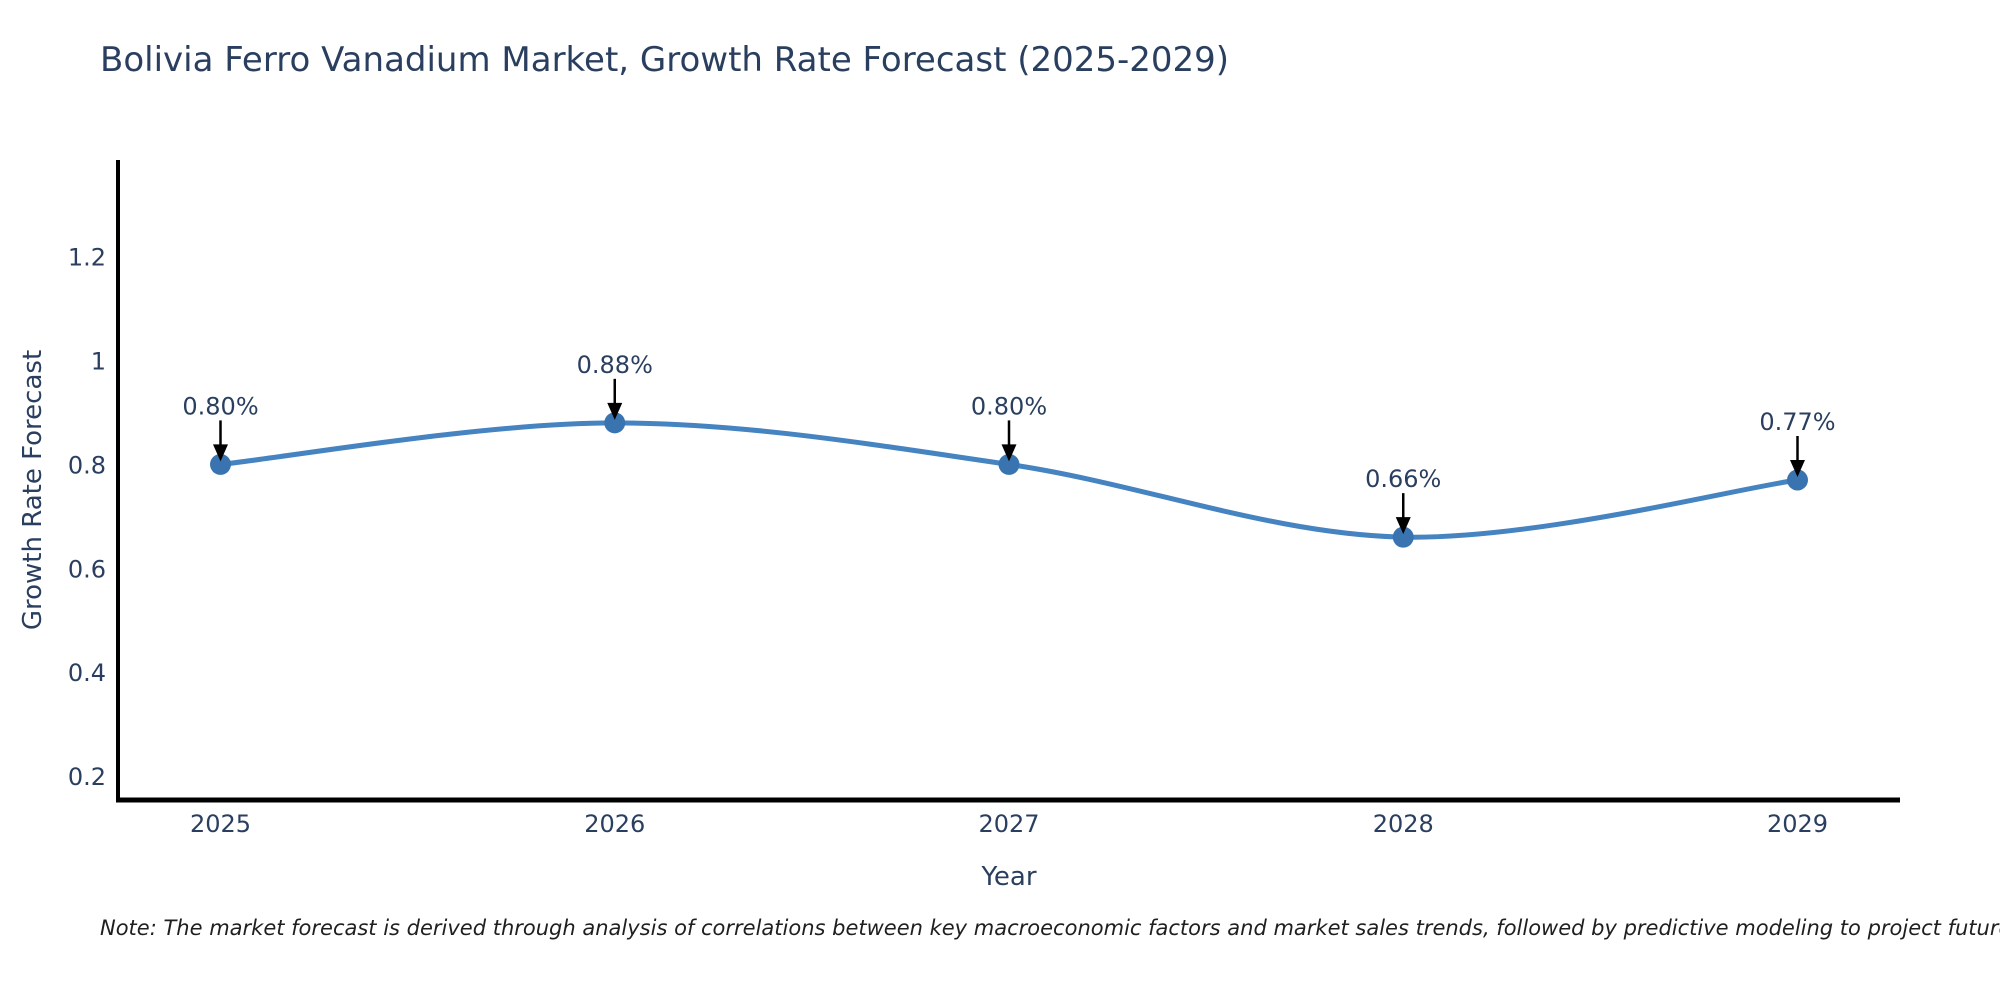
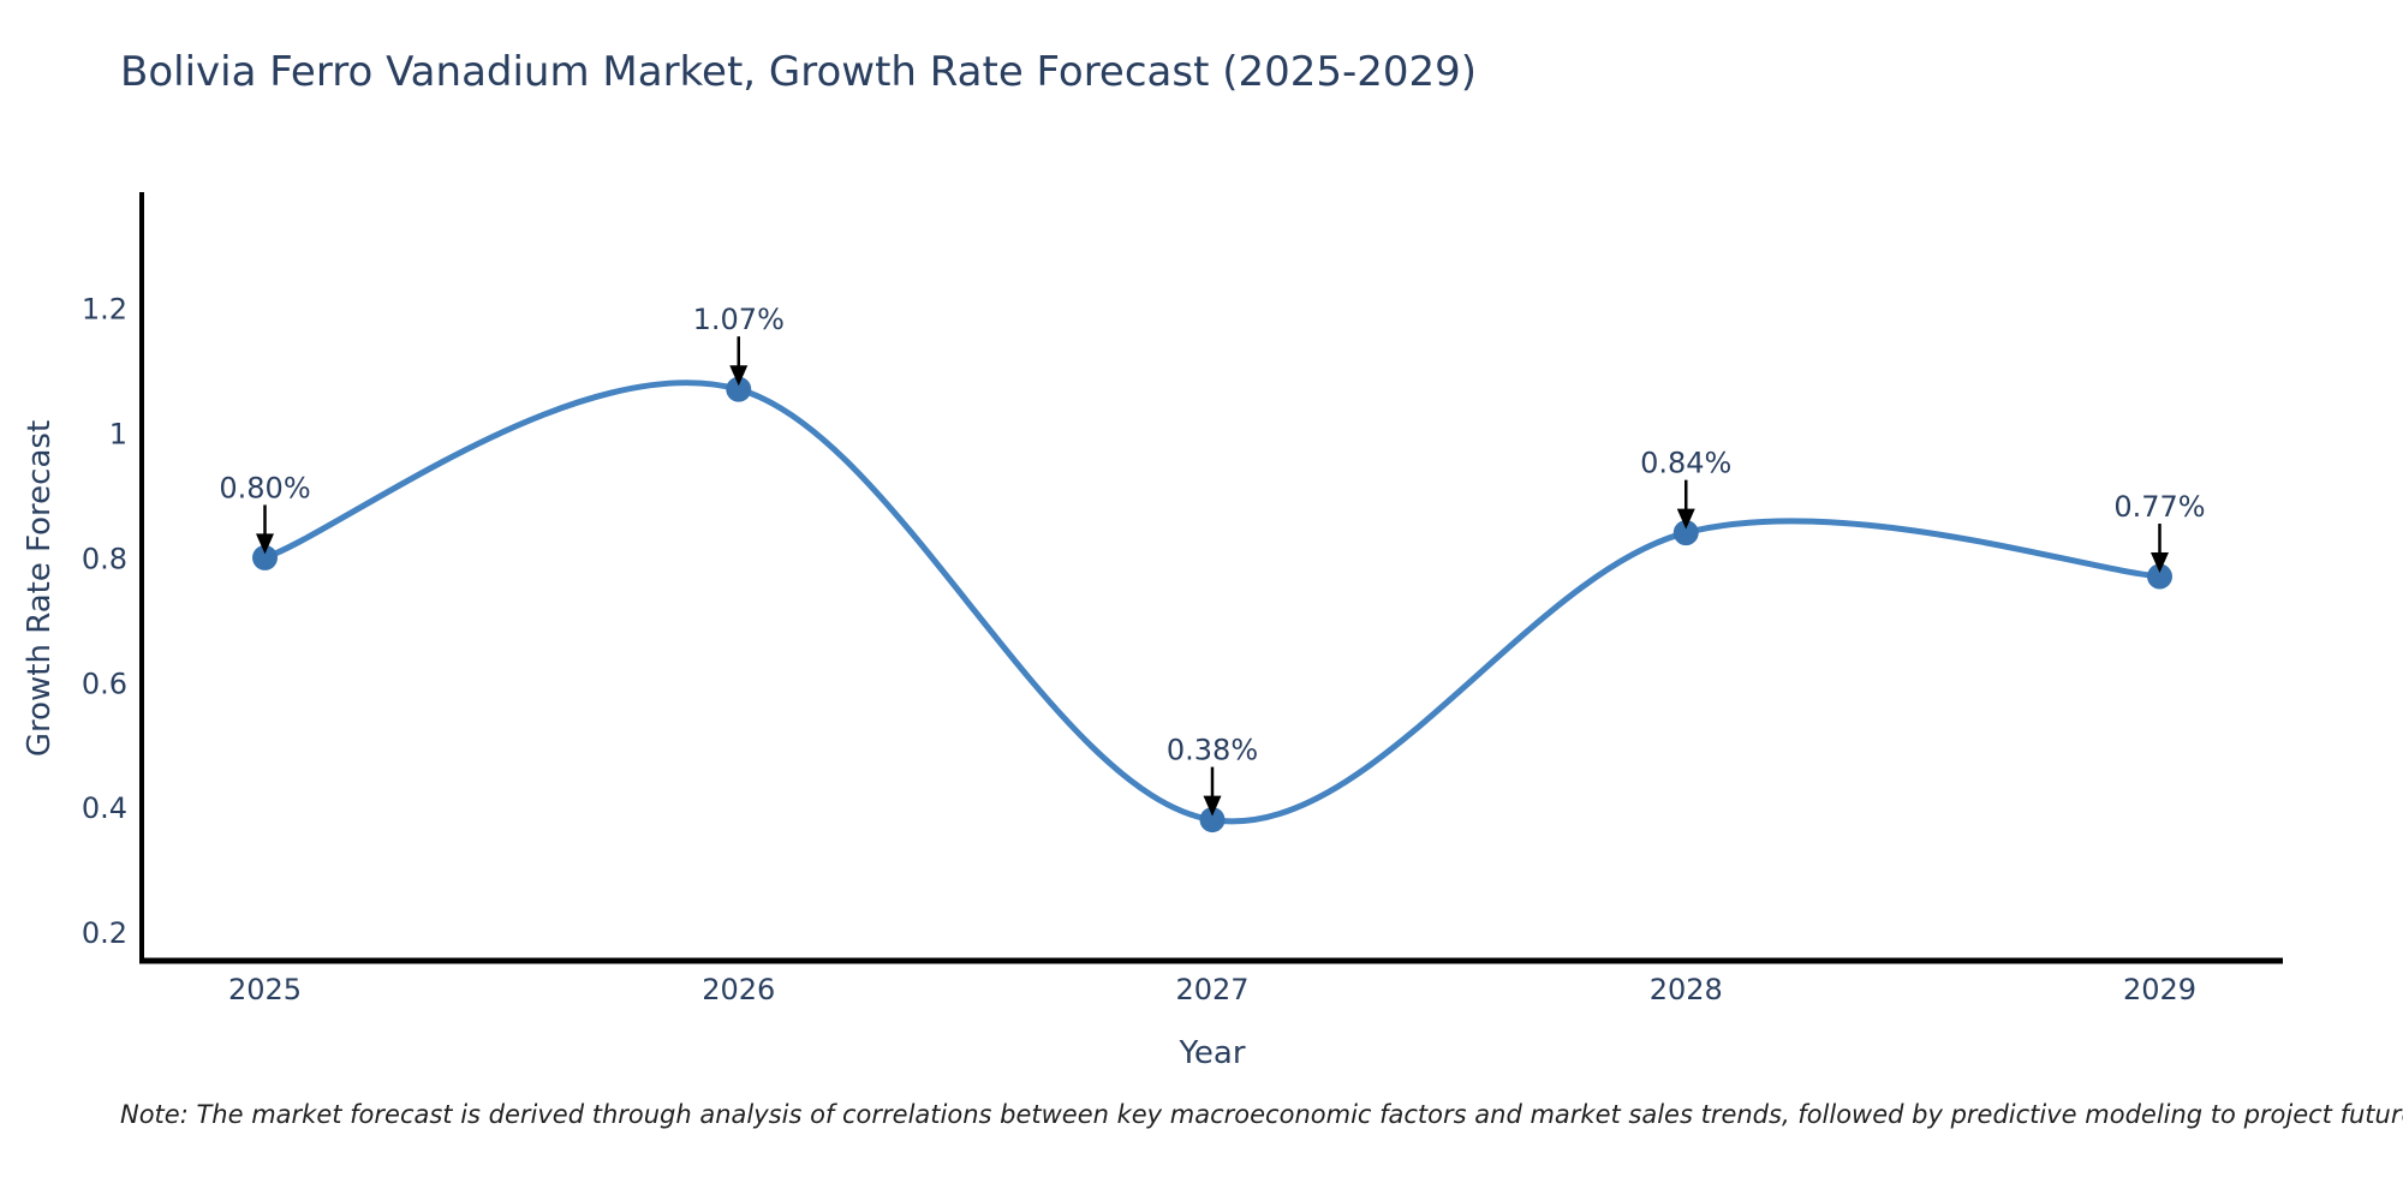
2026: 0.88% -> 1.07%
2027: 0.80% -> 0.38%
2028: 0.66% -> 0.84%
